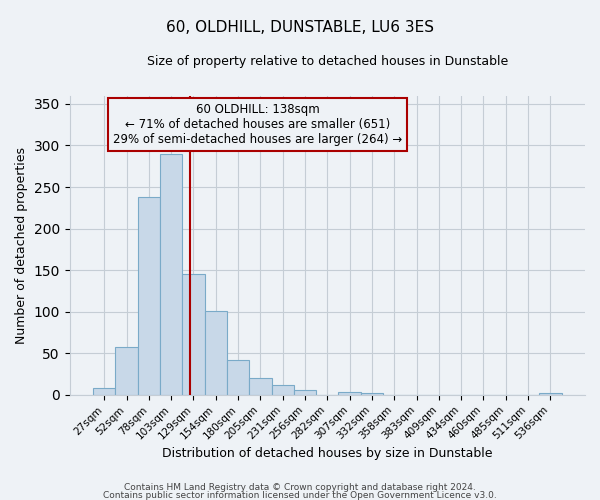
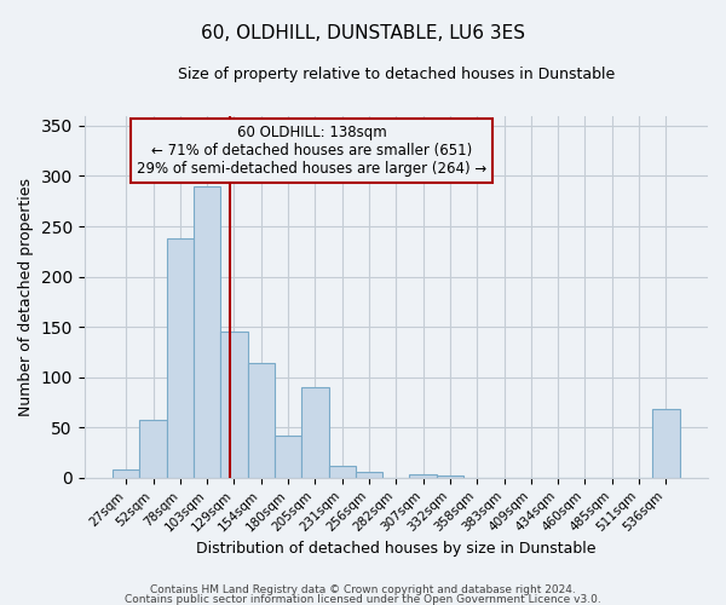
154sqm: 101 -> 114
205sqm: 20 -> 90
536sqm: 2 -> 68
